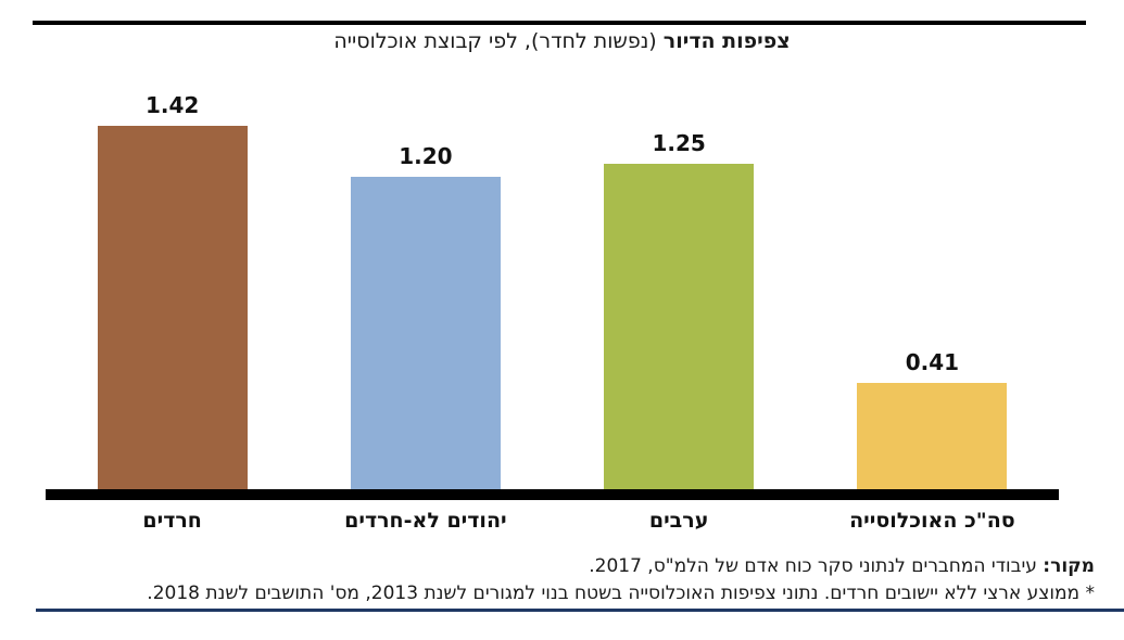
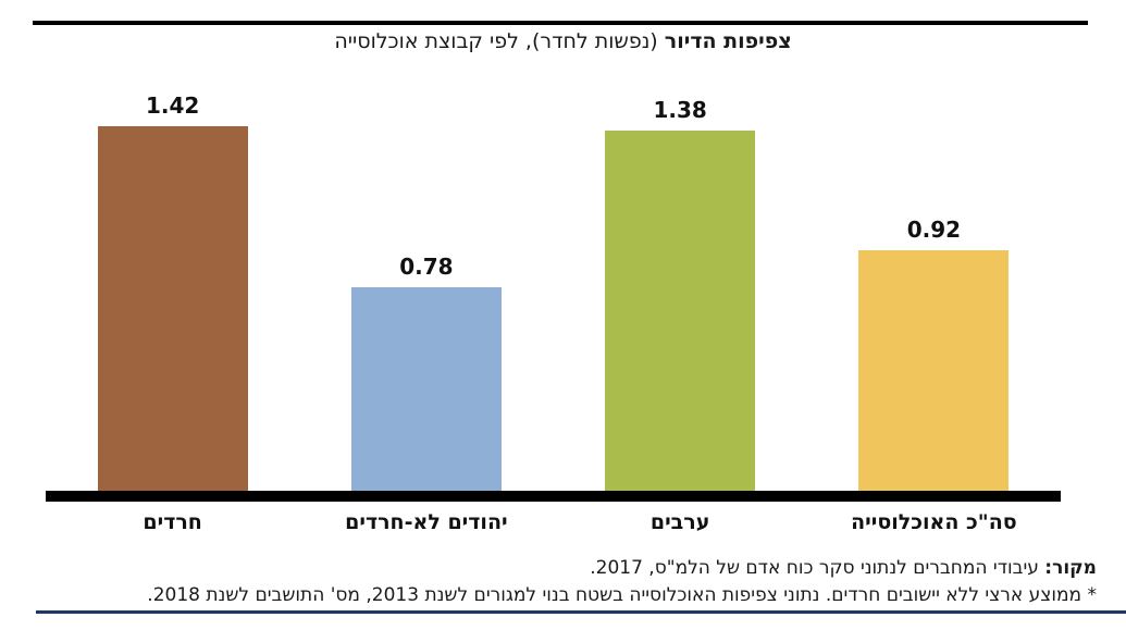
יהודים לא-חרדים: 1.20 -> 0.78
ערבים: 1.25 -> 1.38
סה"כ האוכלוסייה: 0.41 -> 0.92
